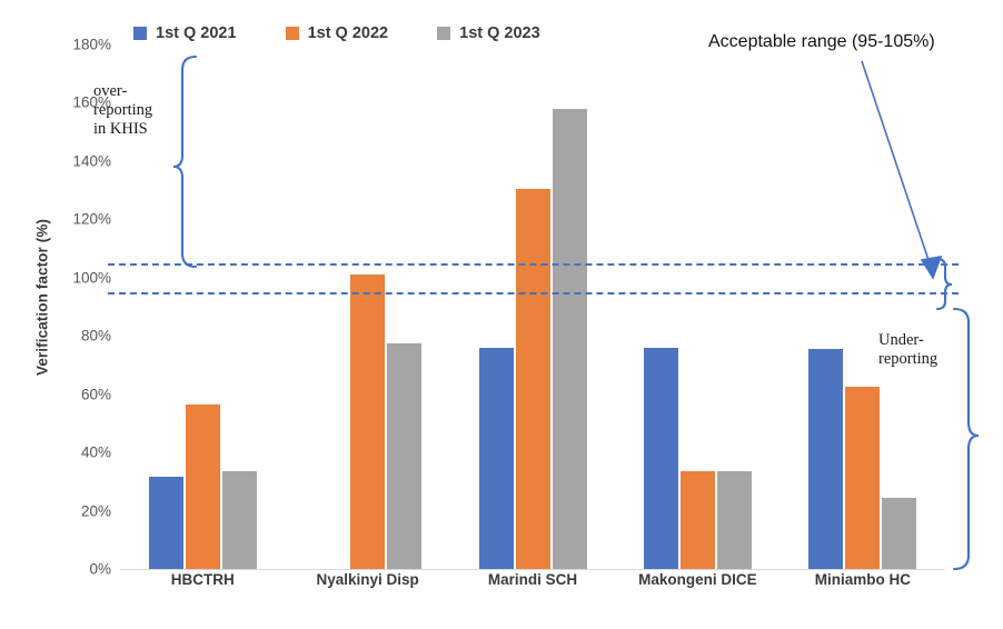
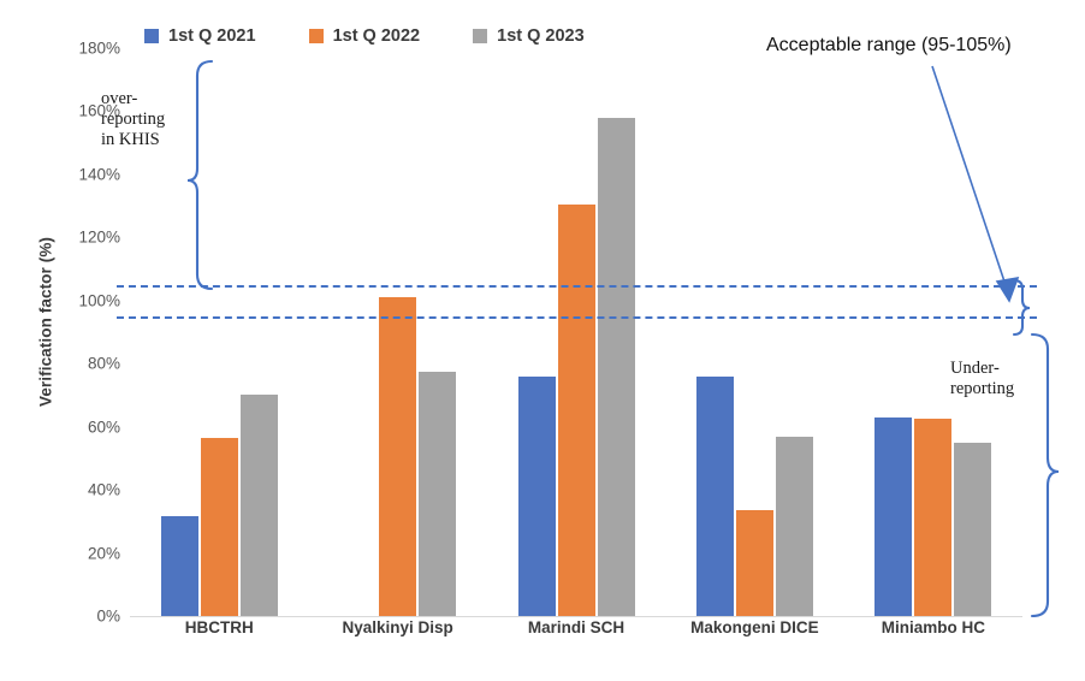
1st Q 2023/HBCTRH: 34% -> 70%
1st Q 2023/Makongeni DICE: 34% -> 57%
1st Q 2021/Miniambo HC: 76% -> 63%
1st Q 2023/Miniambo HC: 24% -> 55%
